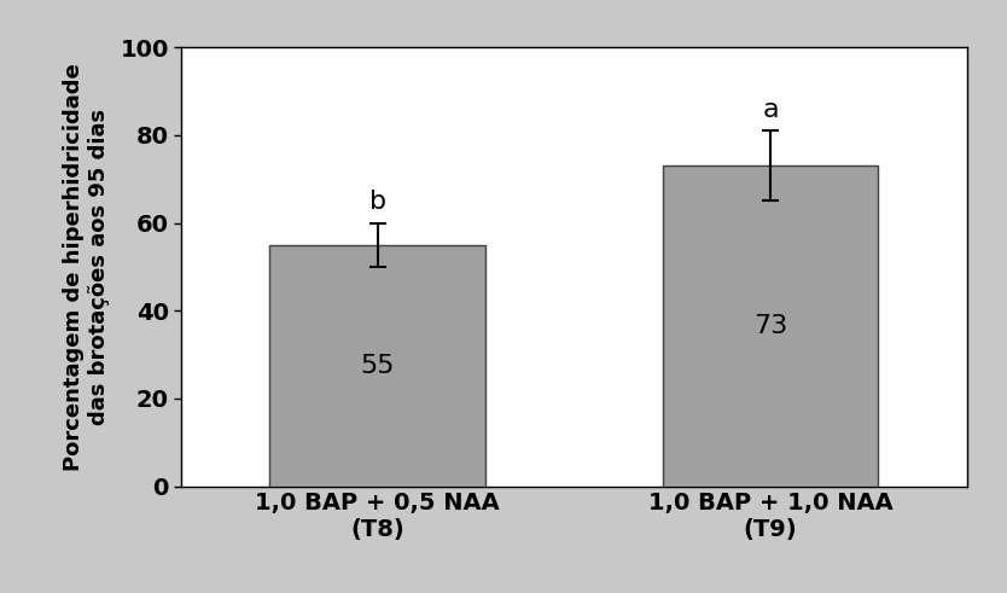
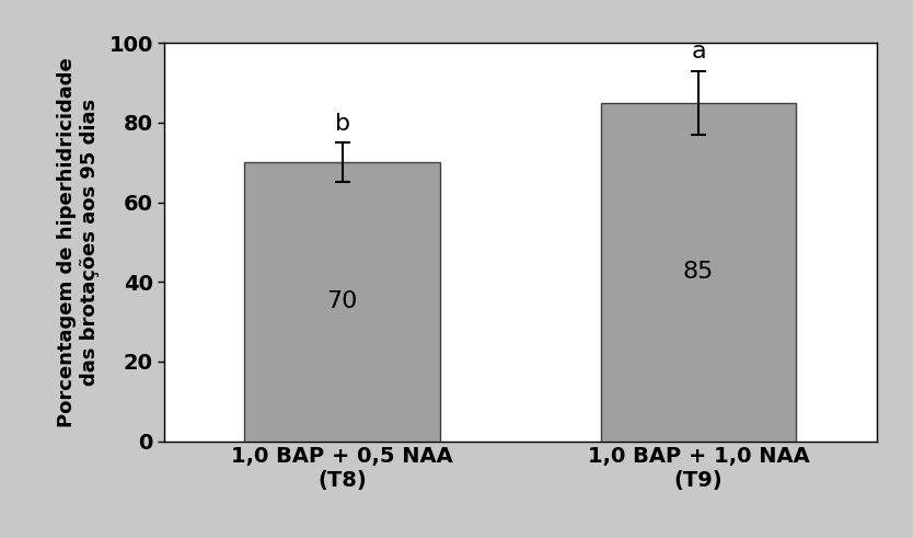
1,0 BAP + 0,5 NAA (T8): 55 -> 70
1,0 BAP + 1,0 NAA (T9): 73 -> 85
